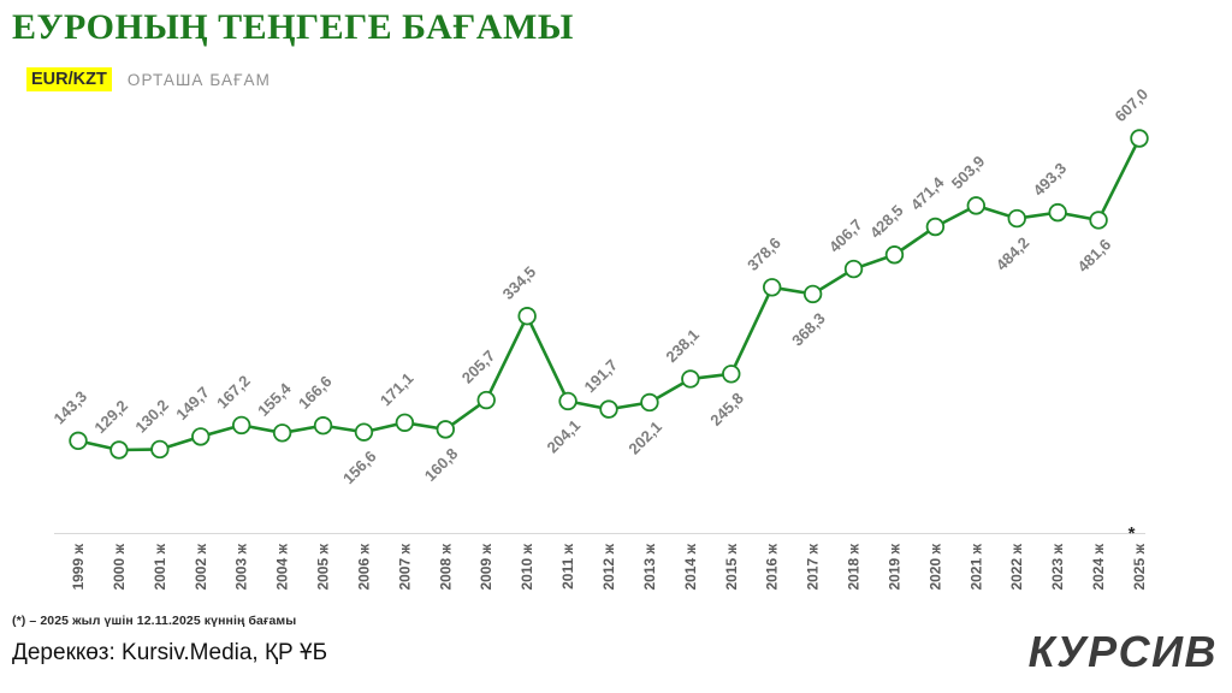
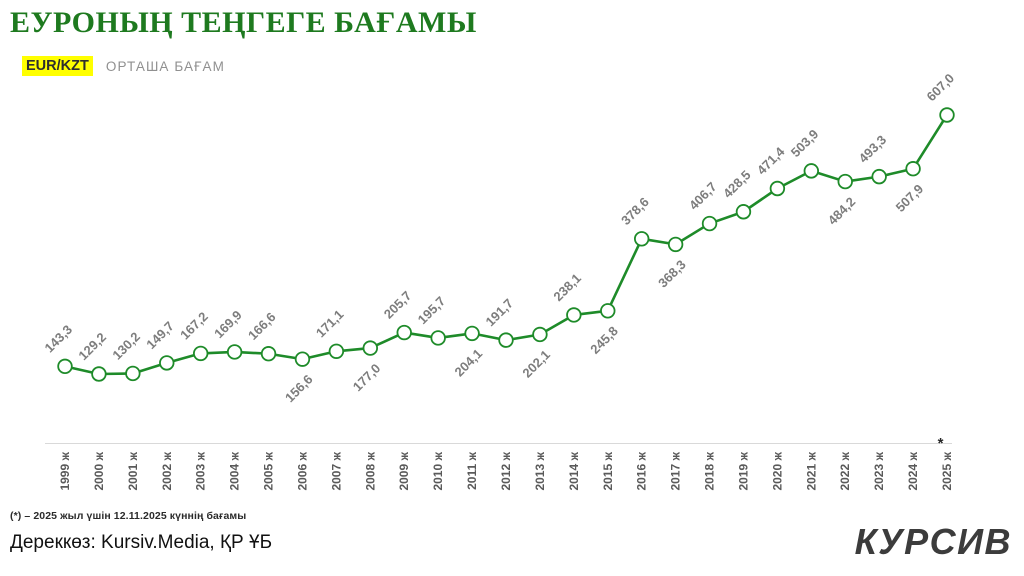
2004 ж: 155,4 -> 169,9
2008 ж: 160,8 -> 177,0
2010 ж: 334,5 -> 195,7
2024 ж: 481,6 -> 507,9
